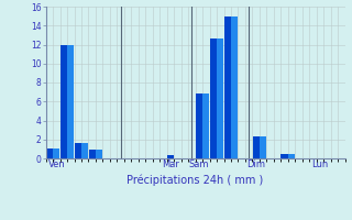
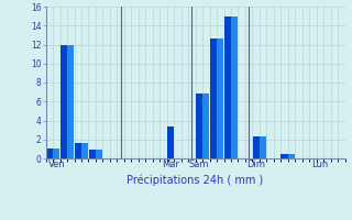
Mar: 0.4 -> 3.4
